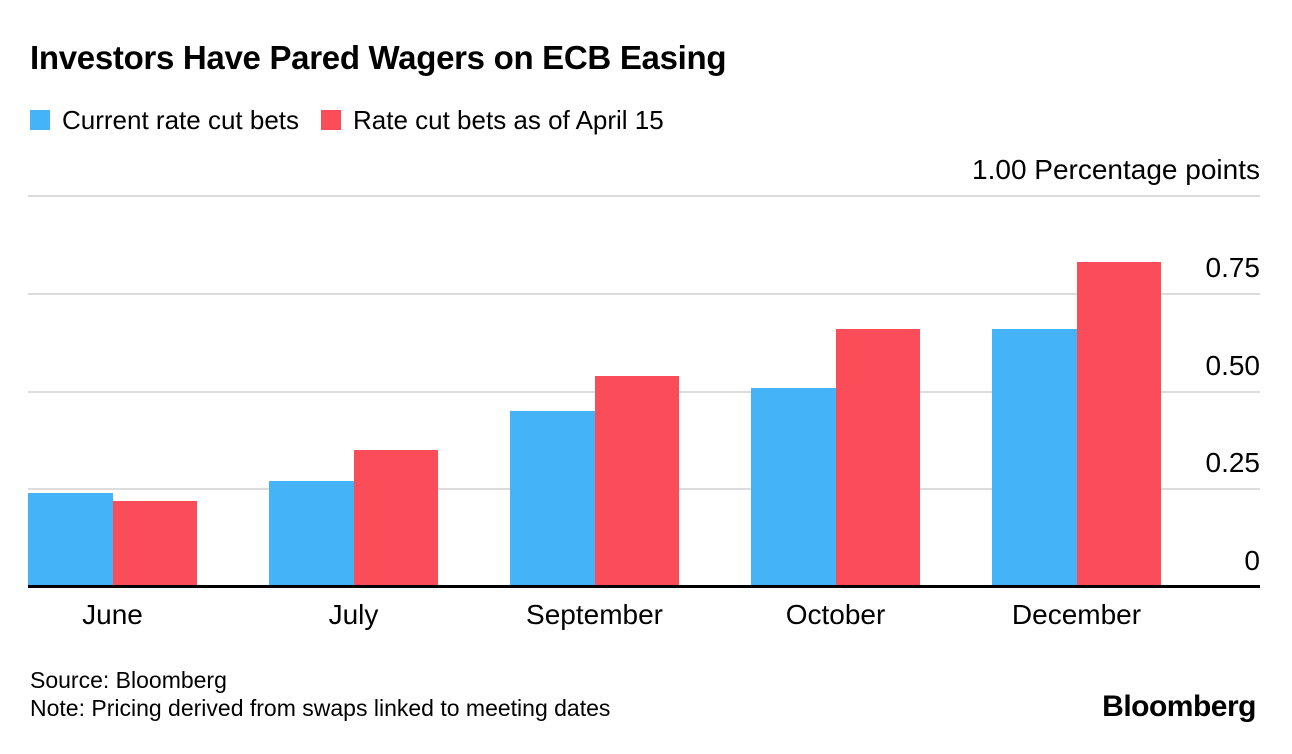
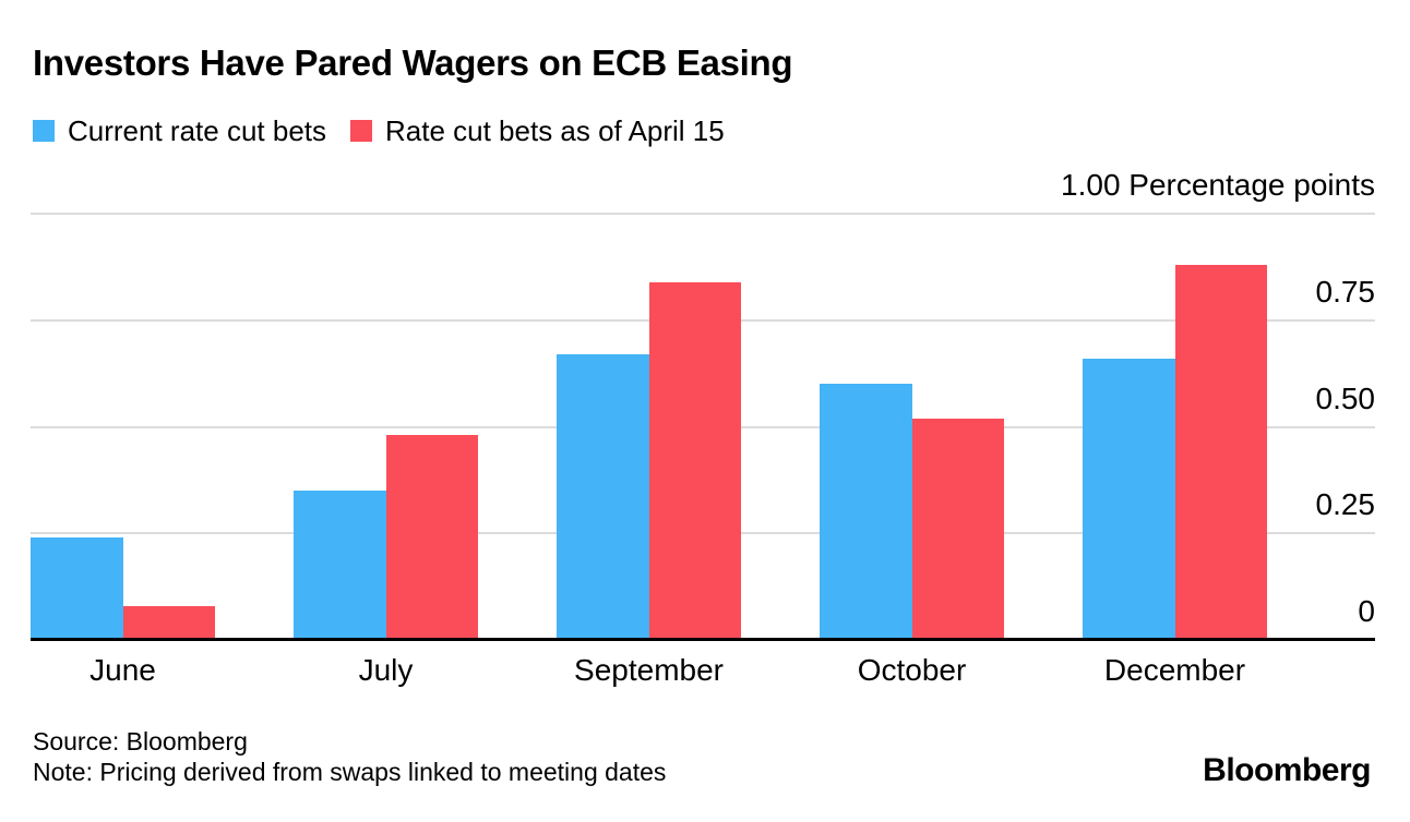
Rate cut bets as of April 15/June: 0.22 -> 0.08
Current rate cut bets/July: 0.27 -> 0.35
Rate cut bets as of April 15/July: 0.35 -> 0.48
Current rate cut bets/September: 0.45 -> 0.67
Rate cut bets as of April 15/September: 0.54 -> 0.84
Current rate cut bets/October: 0.51 -> 0.60
Rate cut bets as of April 15/October: 0.66 -> 0.52
Rate cut bets as of April 15/December: 0.83 -> 0.88
